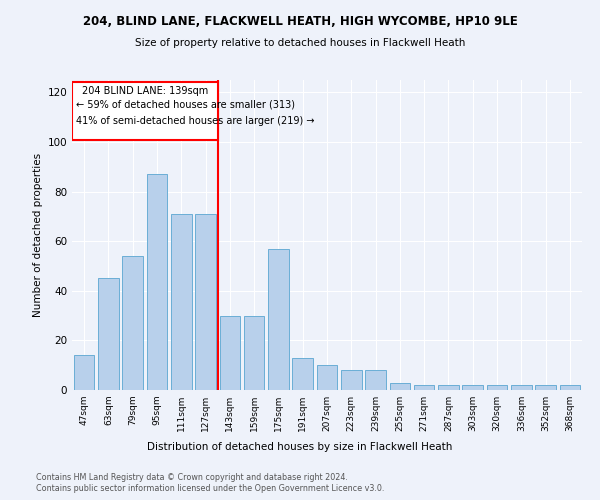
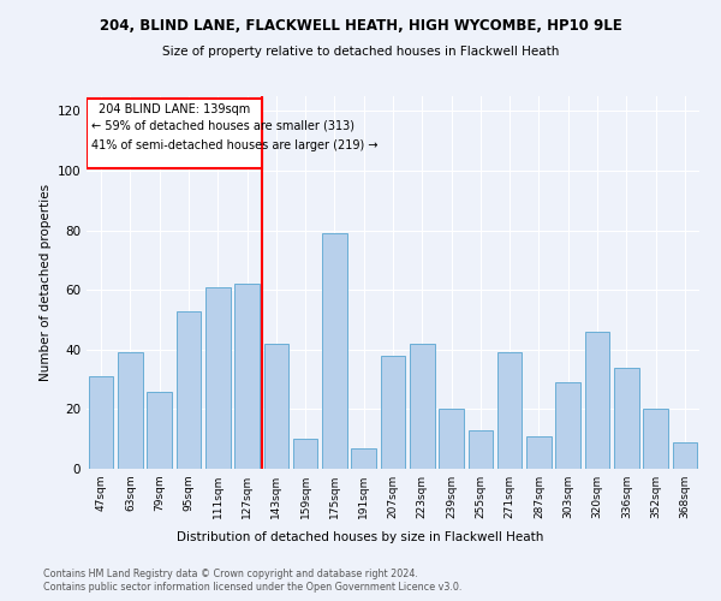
47sqm: 14 -> 31
63sqm: 45 -> 39
79sqm: 54 -> 26
95sqm: 87 -> 53
111sqm: 71 -> 61
127sqm: 71 -> 62
143sqm: 30 -> 42
159sqm: 30 -> 10
175sqm: 57 -> 79
191sqm: 13 -> 7
207sqm: 10 -> 38
223sqm: 8 -> 42
239sqm: 8 -> 20
255sqm: 3 -> 13
271sqm: 2 -> 39
287sqm: 2 -> 11
303sqm: 2 -> 29
320sqm: 2 -> 46
336sqm: 2 -> 34
352sqm: 2 -> 20
368sqm: 2 -> 9
